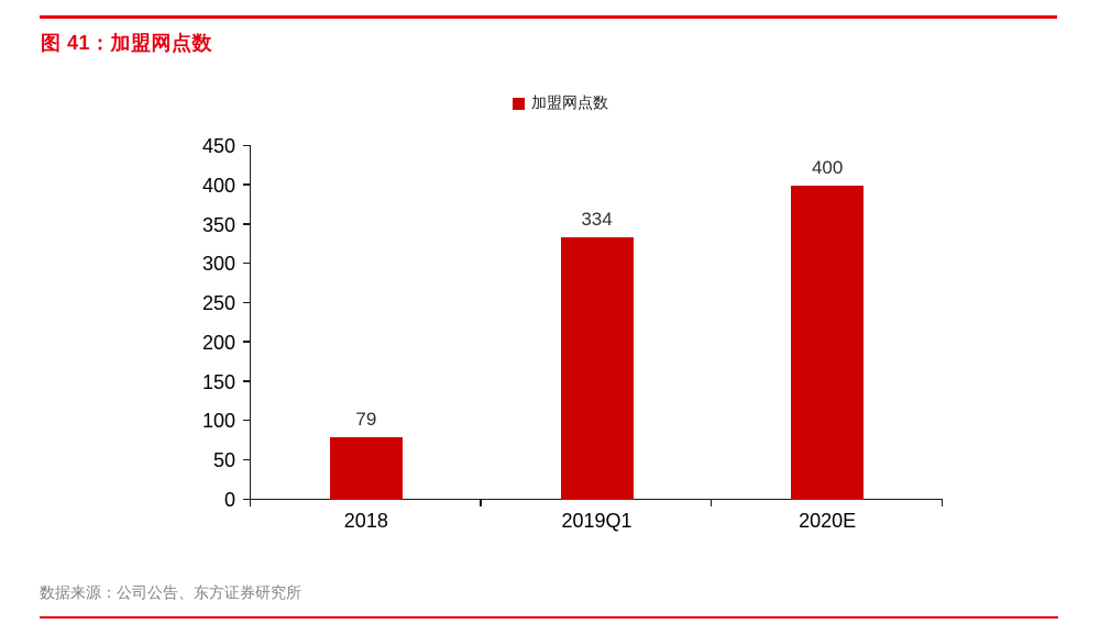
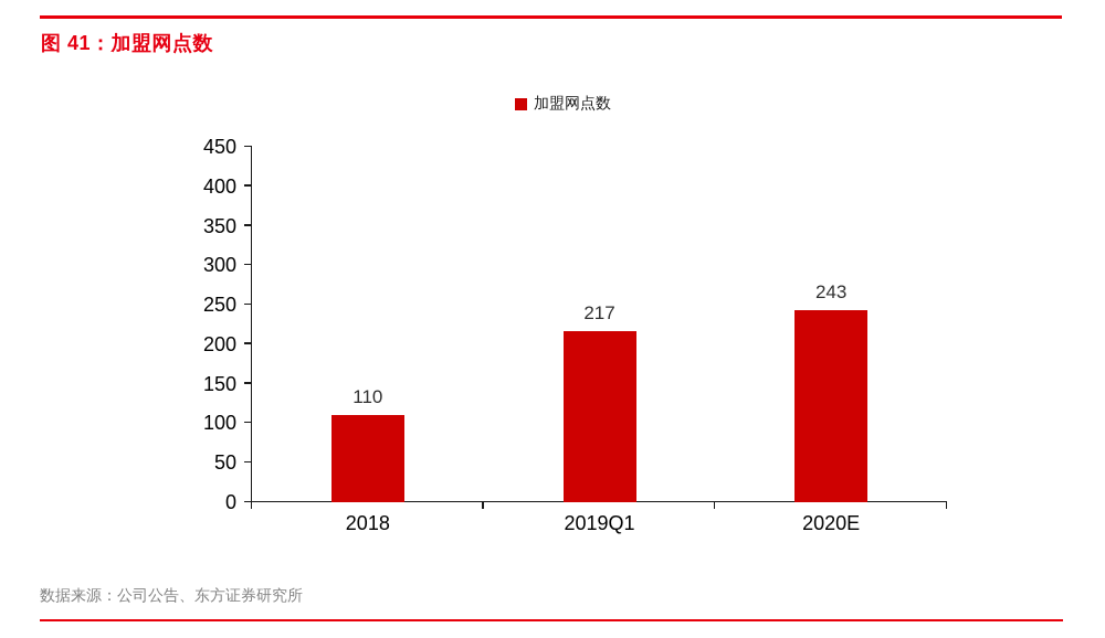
2018: 79 -> 110
2019Q1: 334 -> 217
2020E: 400 -> 243
